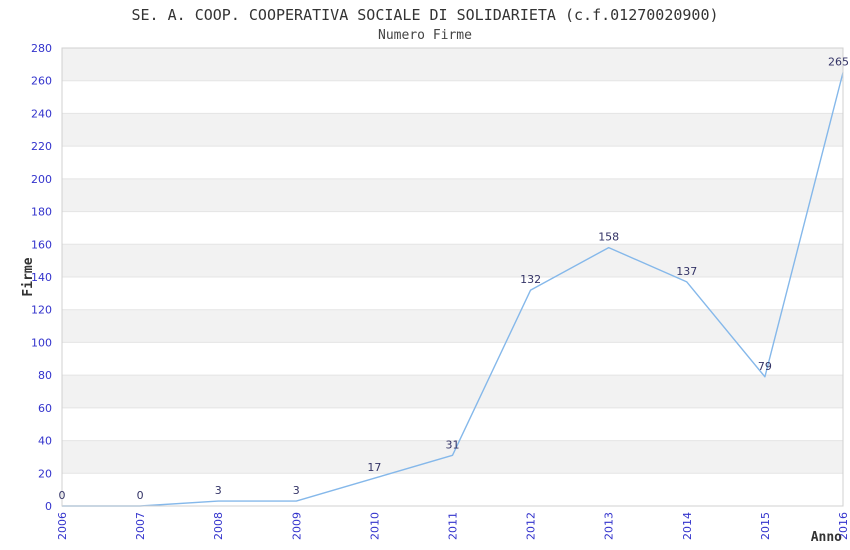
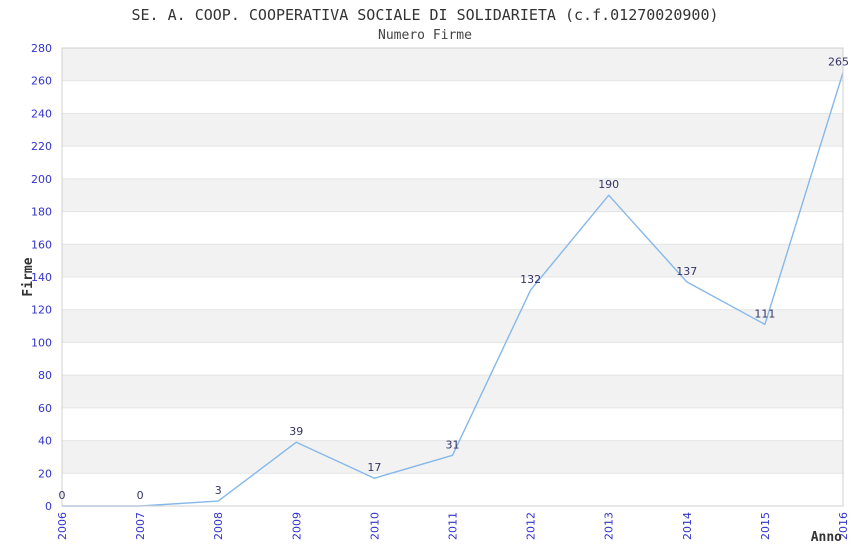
2009: 3 -> 39
2013: 158 -> 190
2015: 79 -> 111
